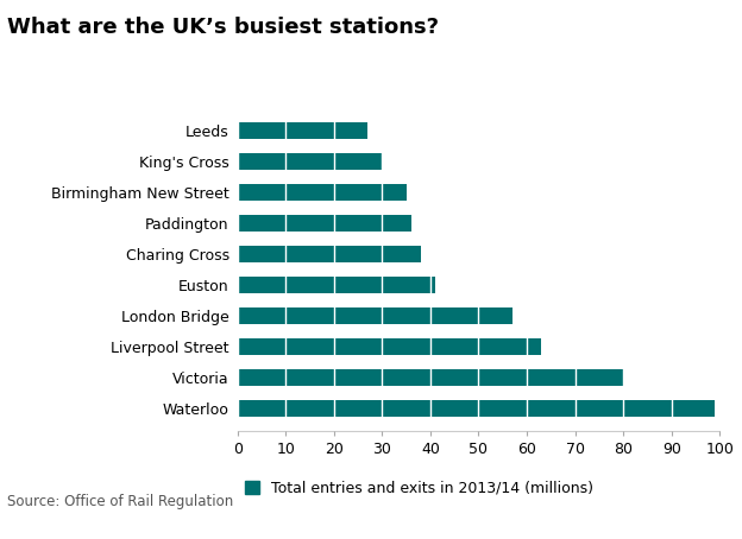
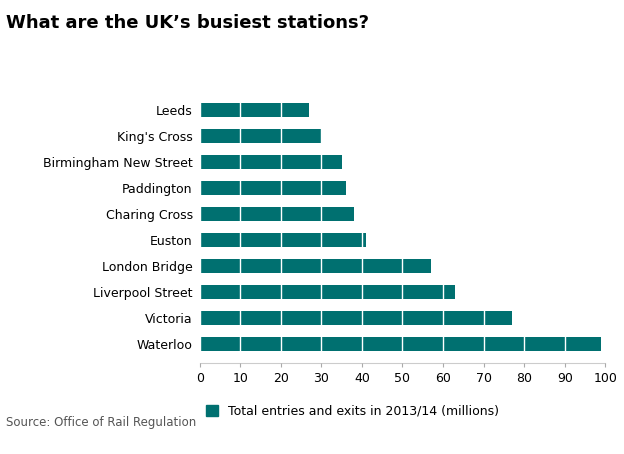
Victoria: 80 -> 77
